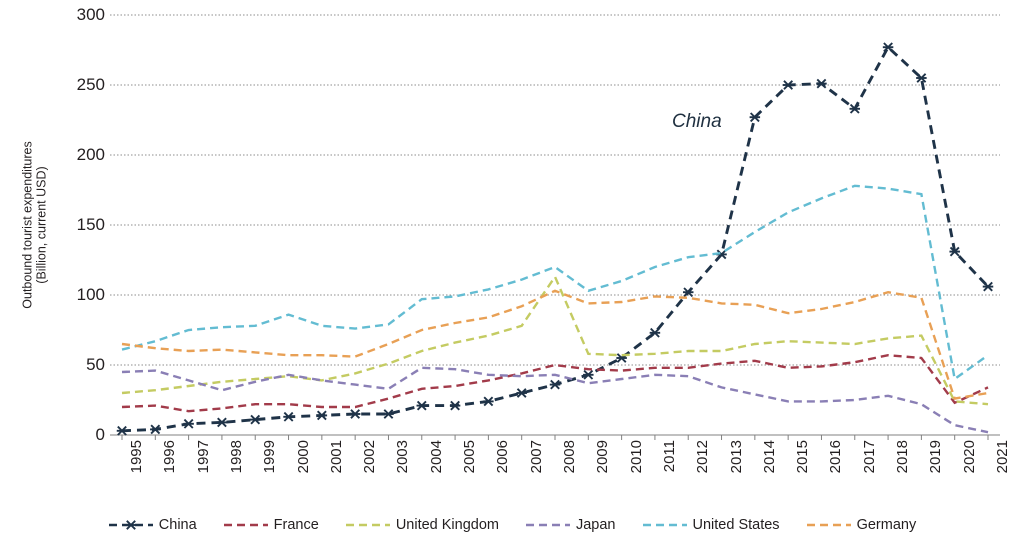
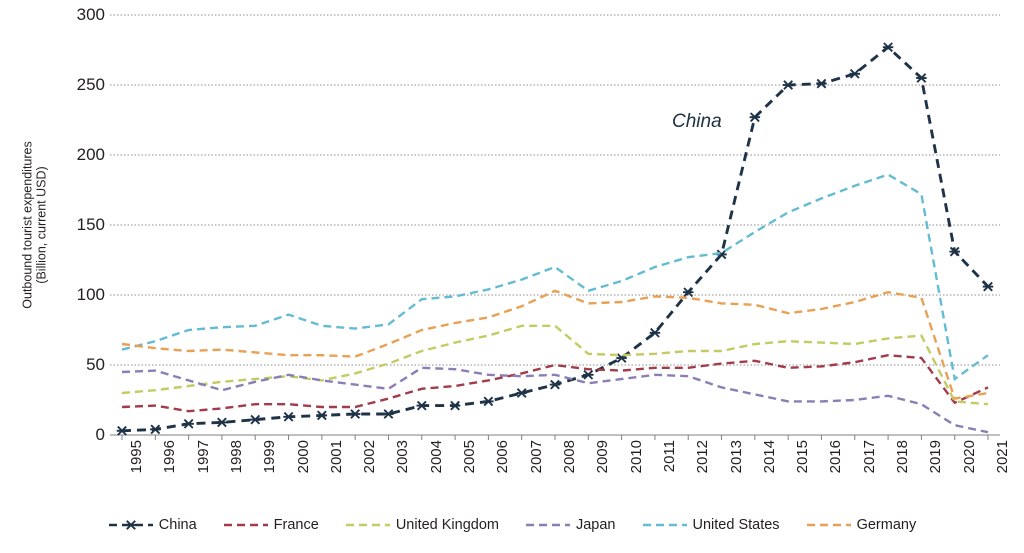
United Kingdom/2008: 113 -> 78
China/2017: 233 -> 258
United States/2018: 176 -> 186
